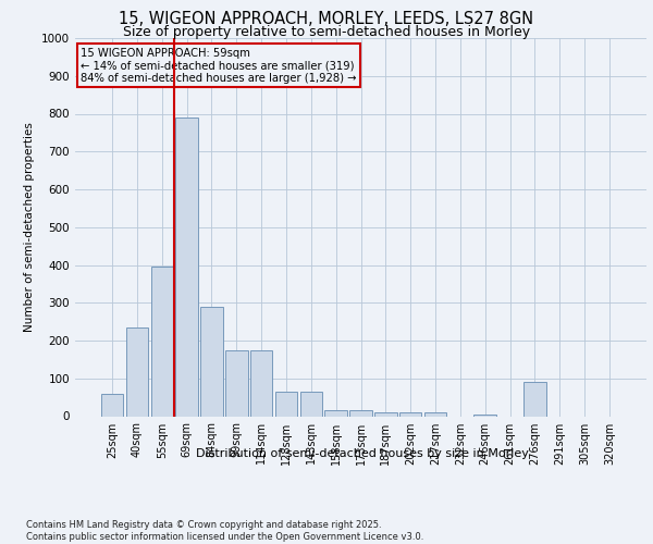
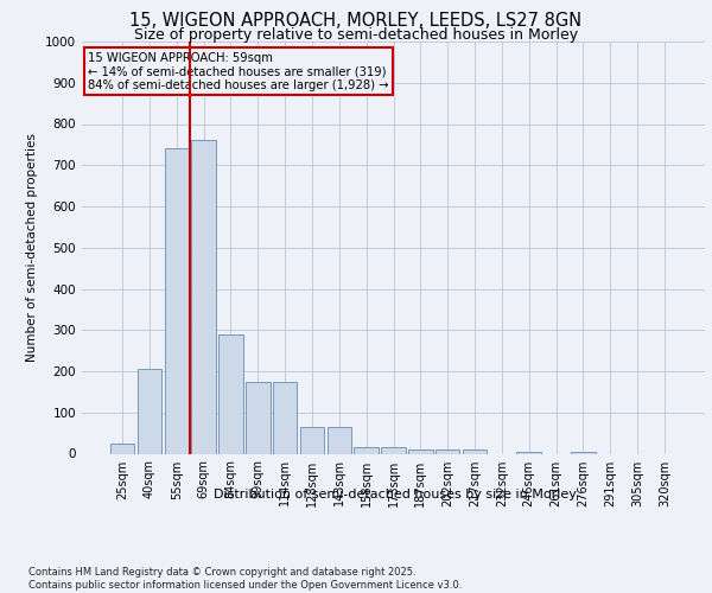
25sqm: 60 -> 25
40sqm: 235 -> 205
55sqm: 395 -> 740
69sqm: 790 -> 760
276sqm: 90 -> 5
